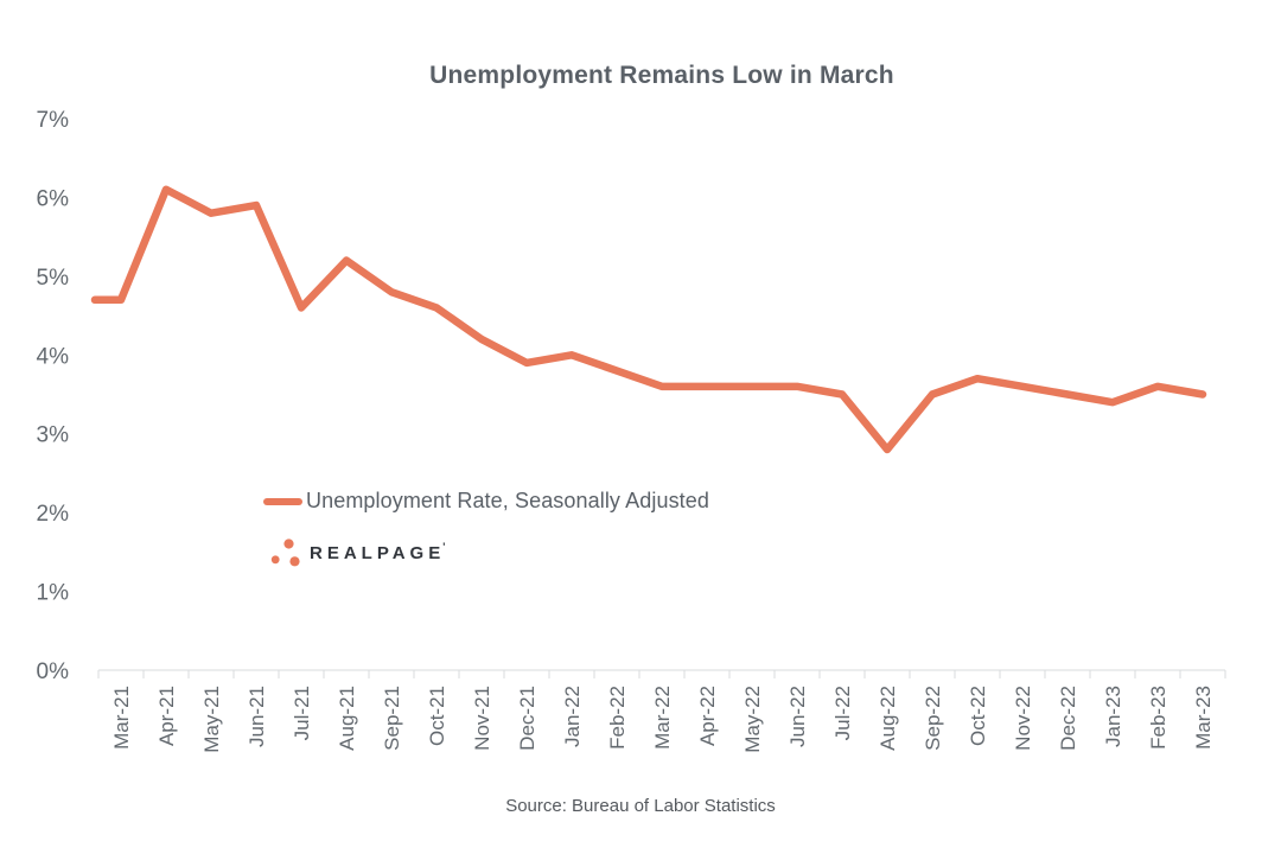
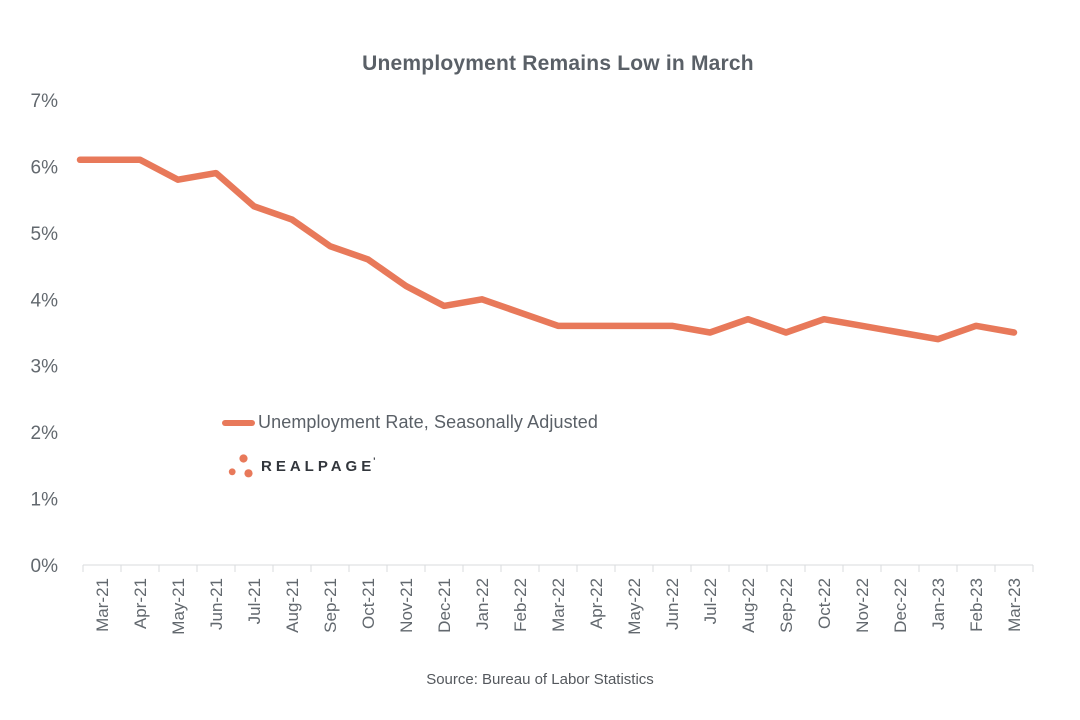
Mar-21: 4.7% -> 6.1%
Jul-21: 4.6% -> 5.4%
Aug-22: 2.8% -> 3.7%
